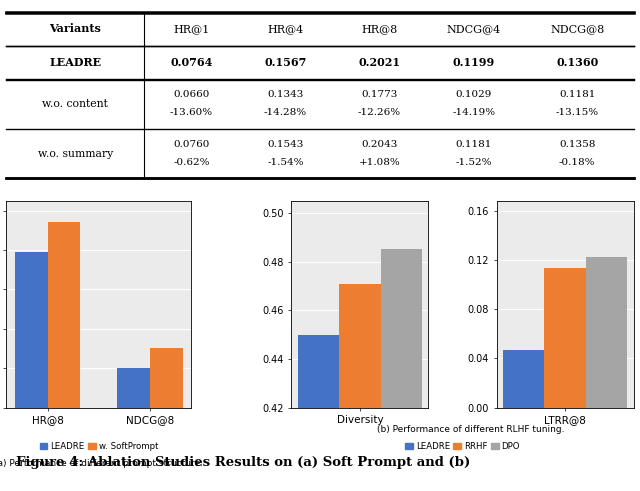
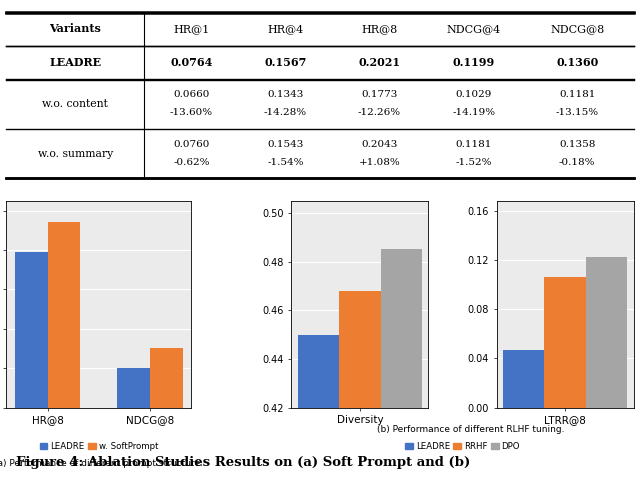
Diversity: 0.471 -> 0.468
LTRR@8: 0.113 -> 0.106
